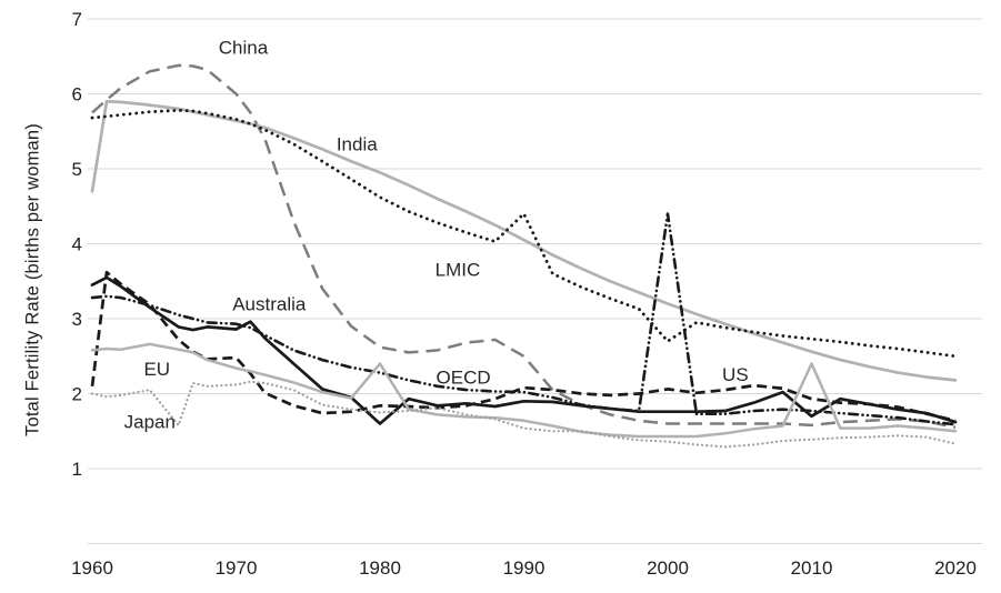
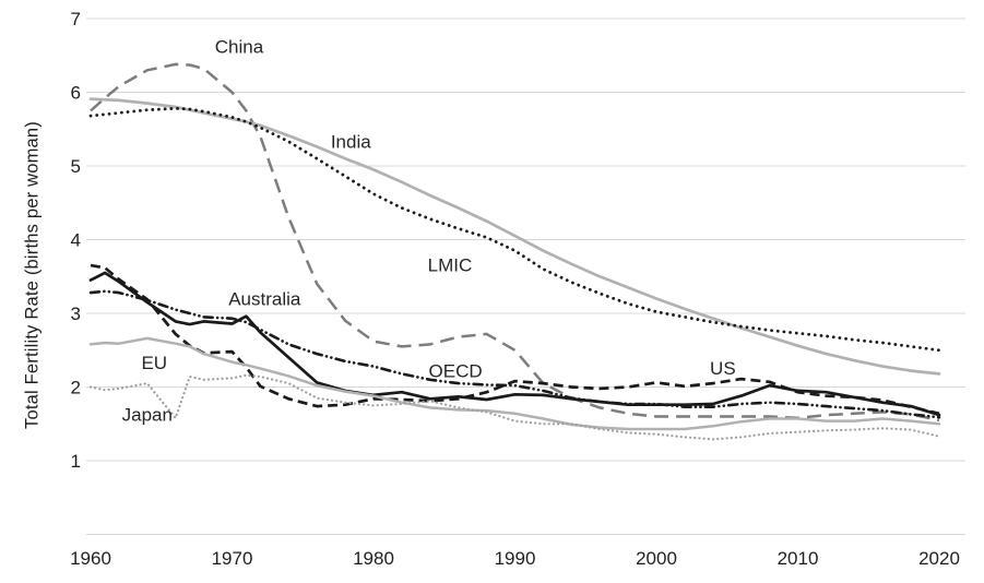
India/1960: 4.7 -> 5.9
US/1960: 2.1 -> 3.6
Australia/1980: 1.6 -> 1.9
EU/1980: 2.4 -> 1.9
LMIC/1990: 4.4 -> 3.9
LMIC/2000: 2.7 -> 3.0
OECD/2000: 4.4 -> 1.8
Australia/2010: 1.7 -> 1.9
EU/2010: 2.4 -> 1.6
